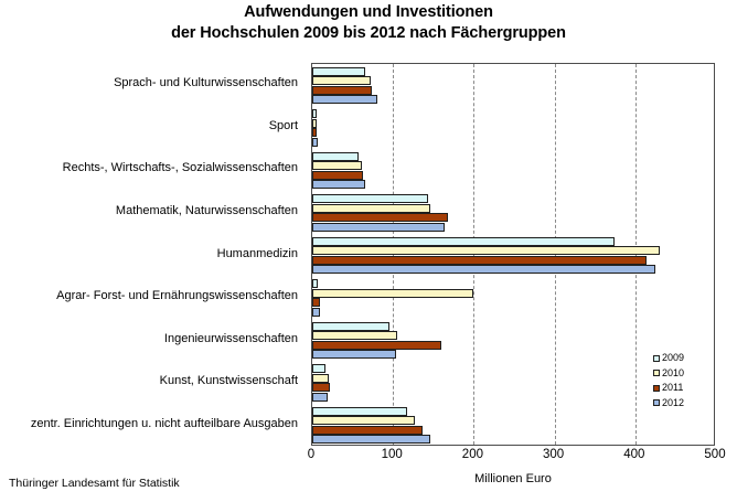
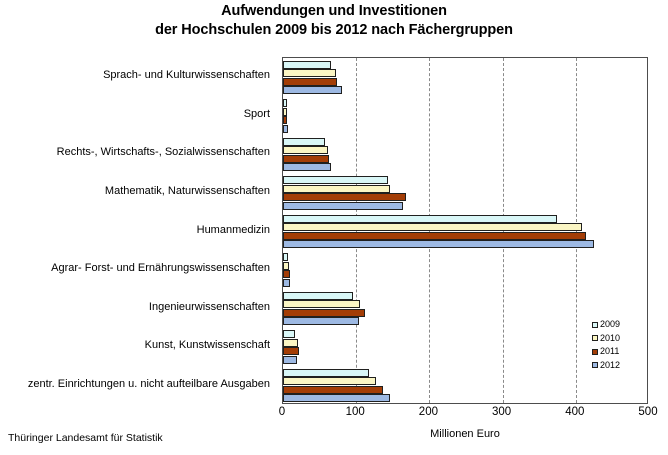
2010/Humanmedizin: 430 -> 410
2010/Agrar- Forst- und Ernährungswissenschaften: 200 -> 10
2011/Ingenieurwissenschaften: 160 -> 110
